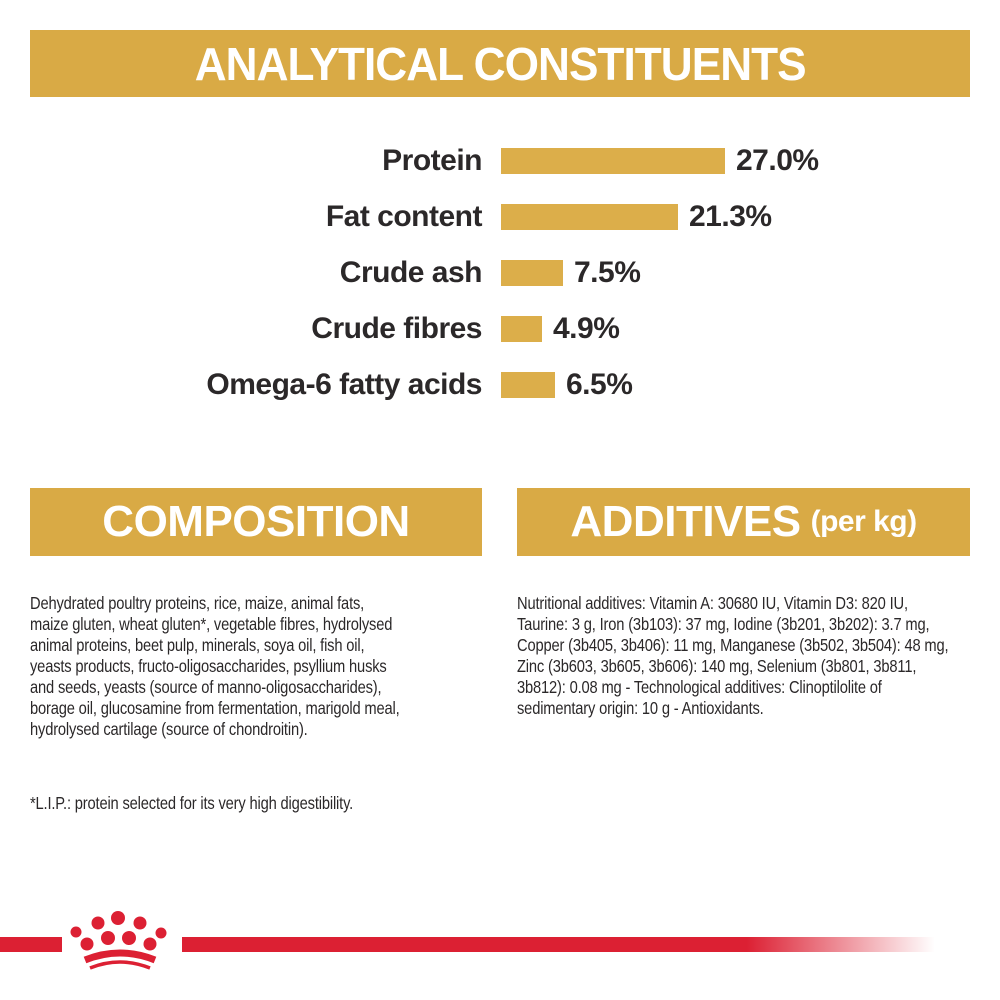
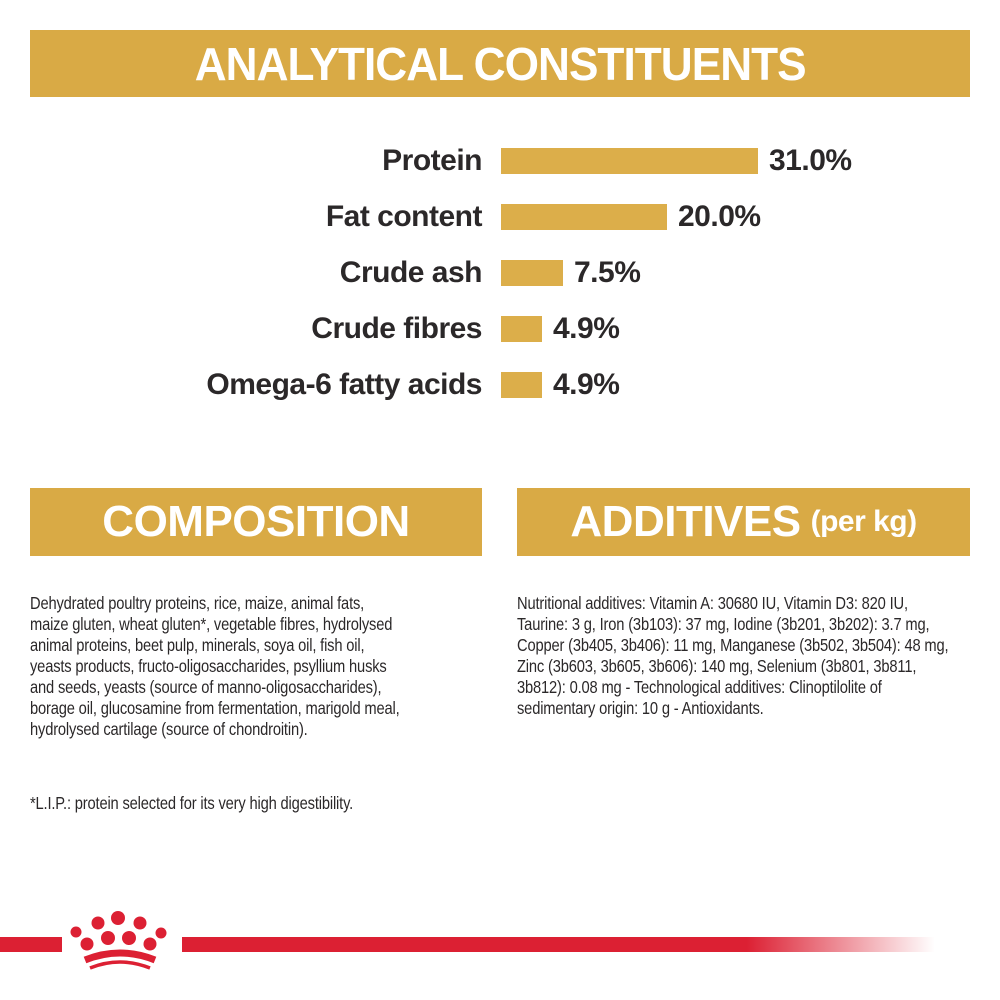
Protein: 27.0% -> 31.0%
Fat content: 21.3% -> 20.0%
Omega-6 fatty acids: 6.5% -> 4.9%
